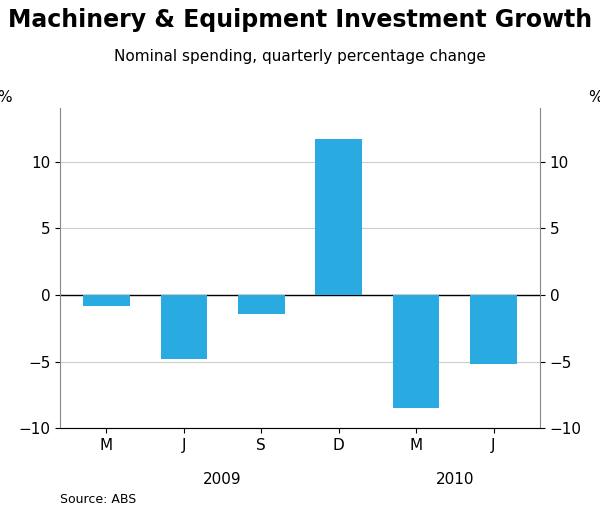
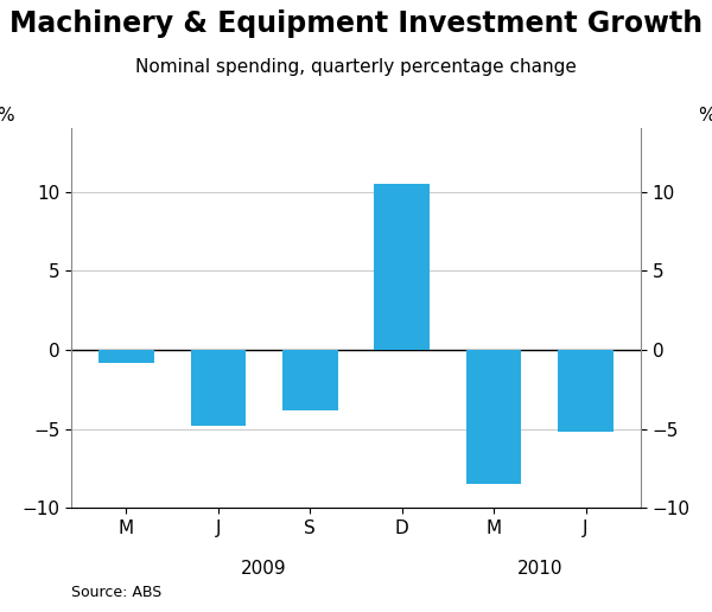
S: -1.4 -> -3.8
D: 11.7 -> 10.5
